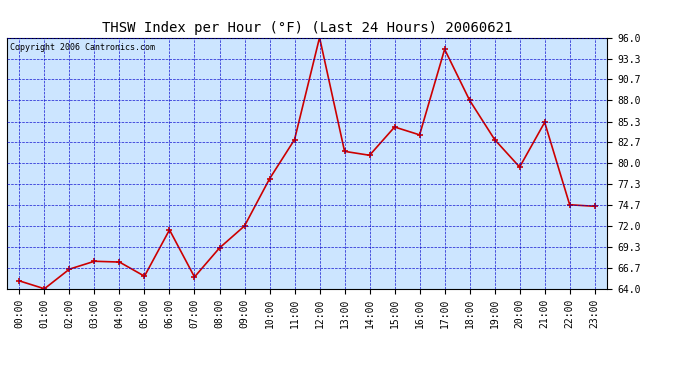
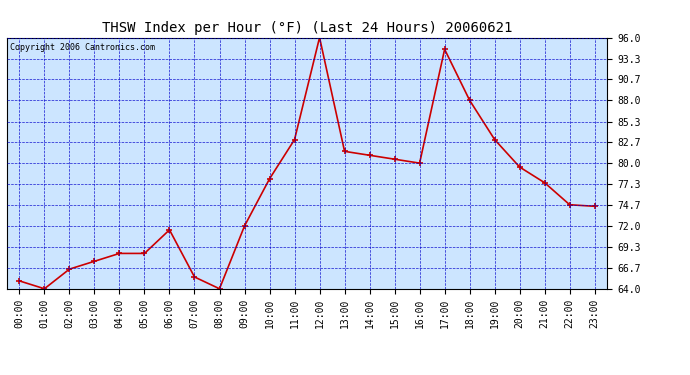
04:00: 67.4 -> 68.5
05:00: 65.6 -> 68.5
08:00: 69.2 -> 64.0
15:00: 84.6 -> 80.5
16:00: 83.6 -> 80.0
21:00: 85.2 -> 77.5
